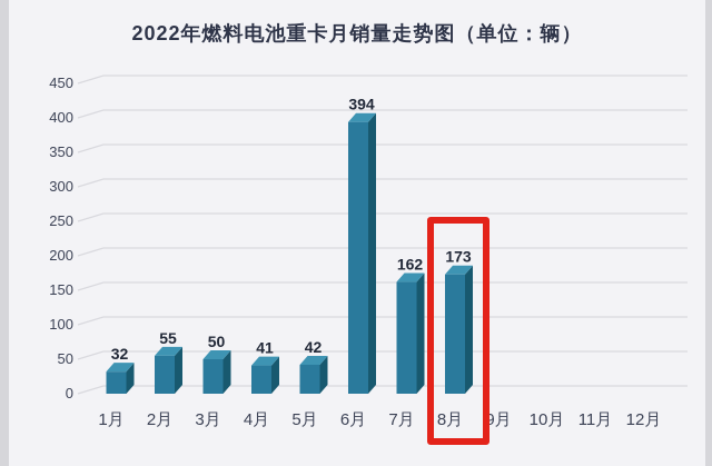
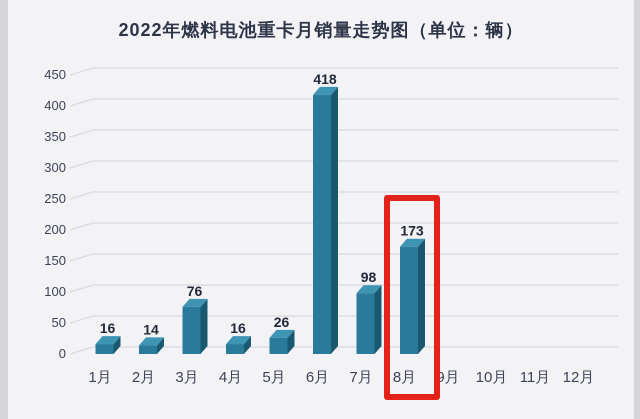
1月: 32 -> 16
2月: 55 -> 14
3月: 50 -> 76
4月: 41 -> 16
5月: 42 -> 26
6月: 394 -> 418
7月: 162 -> 98
